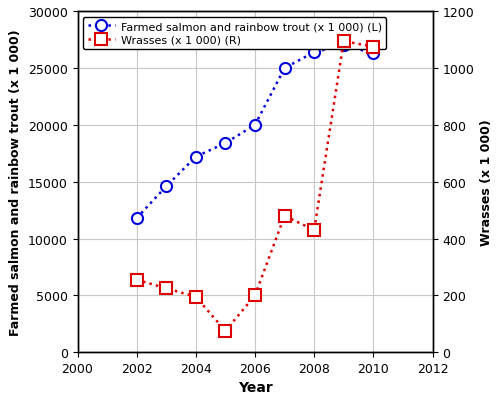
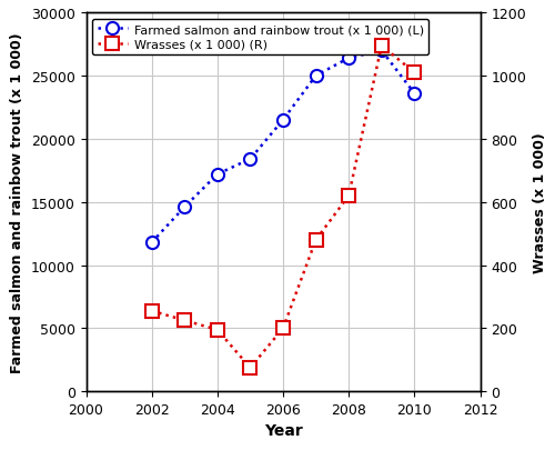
Farmed salmon and rainbow trout (x 1 000) (L)/2006: 20000 -> 21500
Wrasses (x 1 000) (R)/2008: 430 -> 620
Farmed salmon and rainbow trout (x 1 000) (L)/2010: 26300 -> 23600
Wrasses (x 1 000) (R)/2010: 1075 -> 1010
